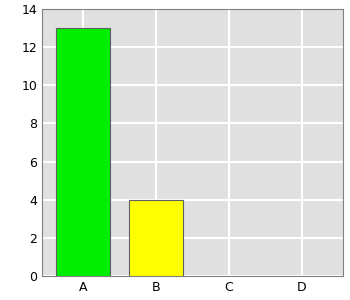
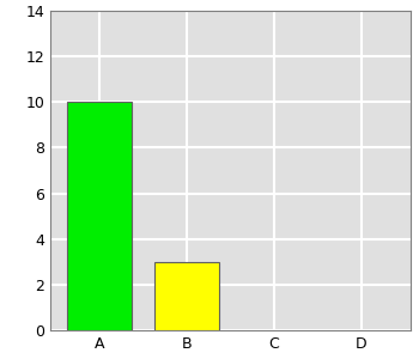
A: 13 -> 10
B: 4 -> 3
